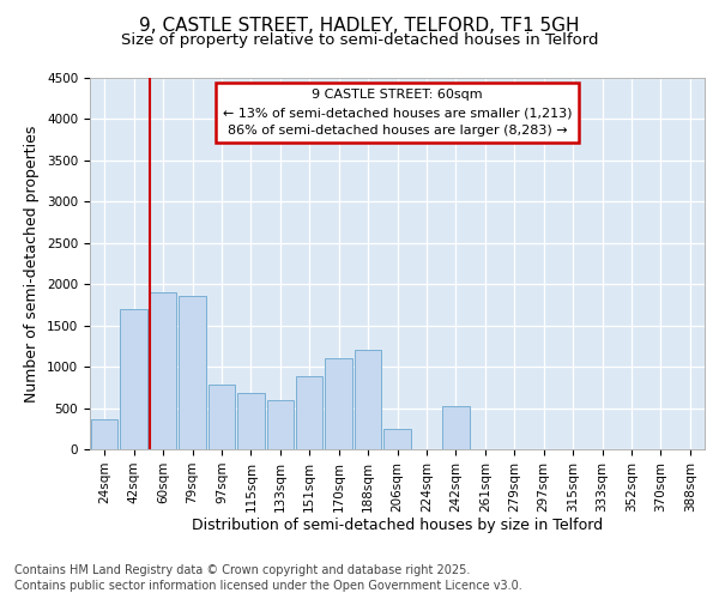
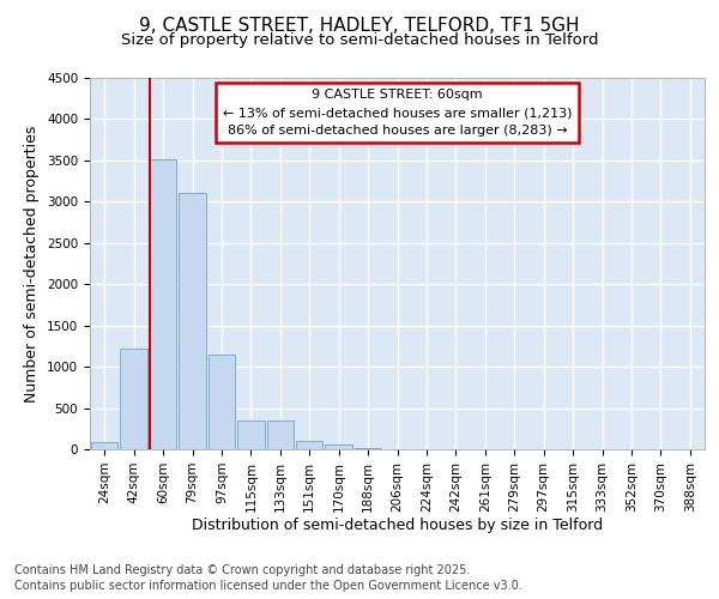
24sqm: 360 -> 80
42sqm: 1700 -> 1220
60sqm: 1900 -> 3520
79sqm: 1860 -> 3100
97sqm: 780 -> 1150
115sqm: 680 -> 350
133sqm: 600 -> 350
151sqm: 880 -> 100
170sqm: 1100 -> 60
188sqm: 1200 -> 20
206sqm: 240 -> 0
242sqm: 520 -> 0
